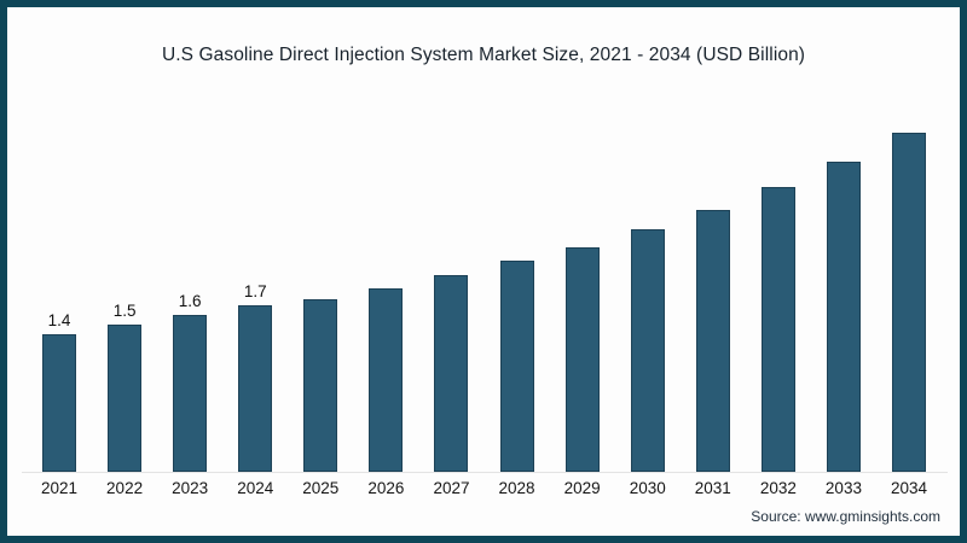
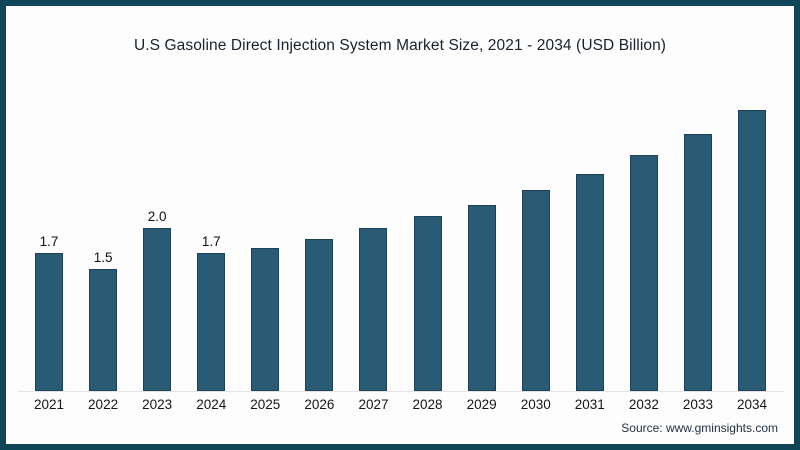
2021: 1.4 -> 1.7
2023: 1.6 -> 2.0
